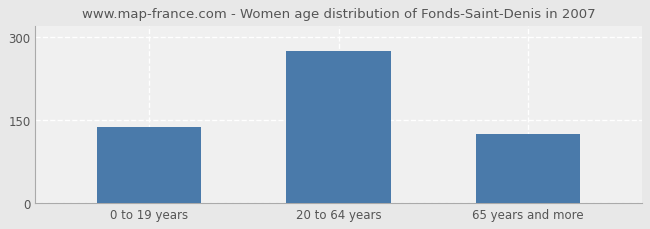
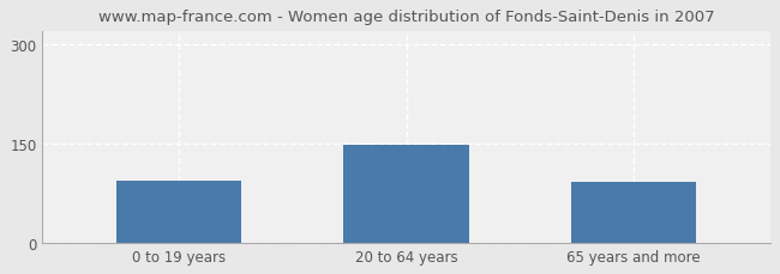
0 to 19 years: 137 -> 94
20 to 64 years: 275 -> 148
65 years and more: 125 -> 92
